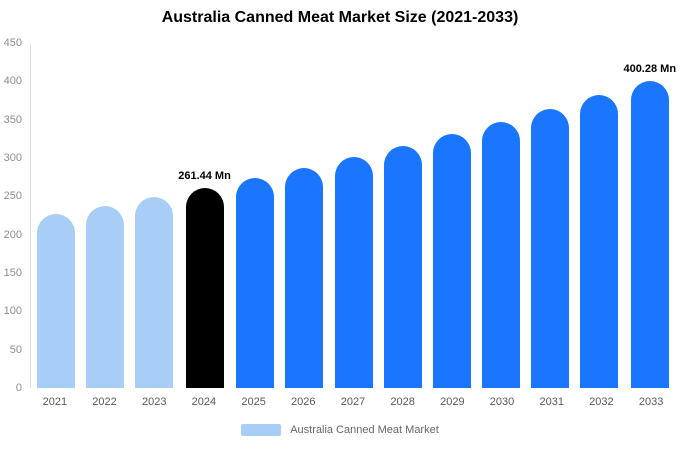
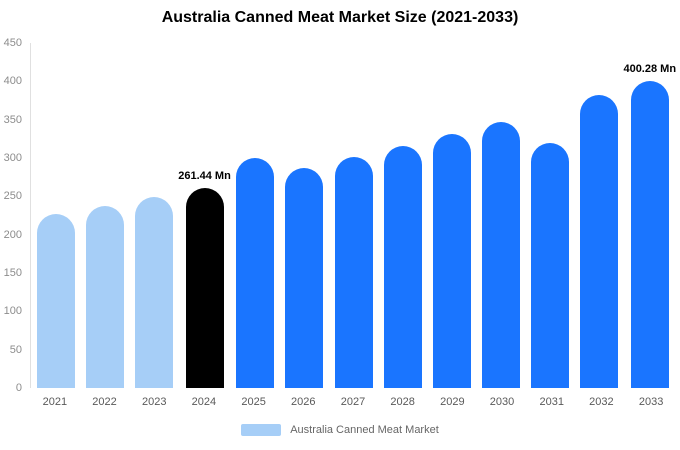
2025: 270 -> 300
2031: 360 -> 320
